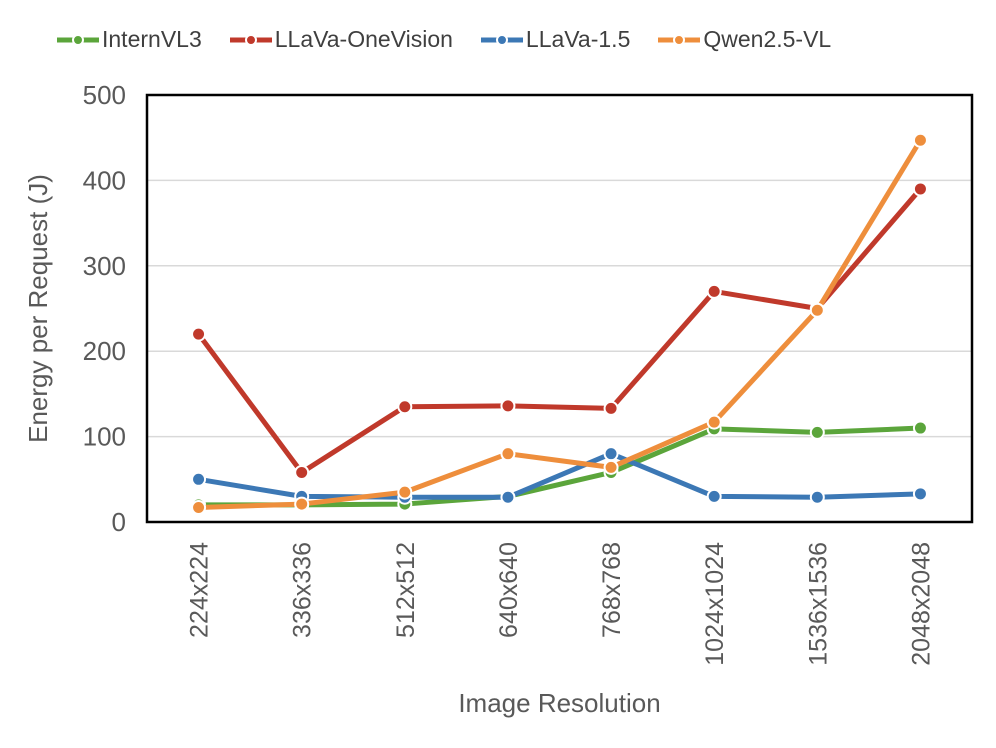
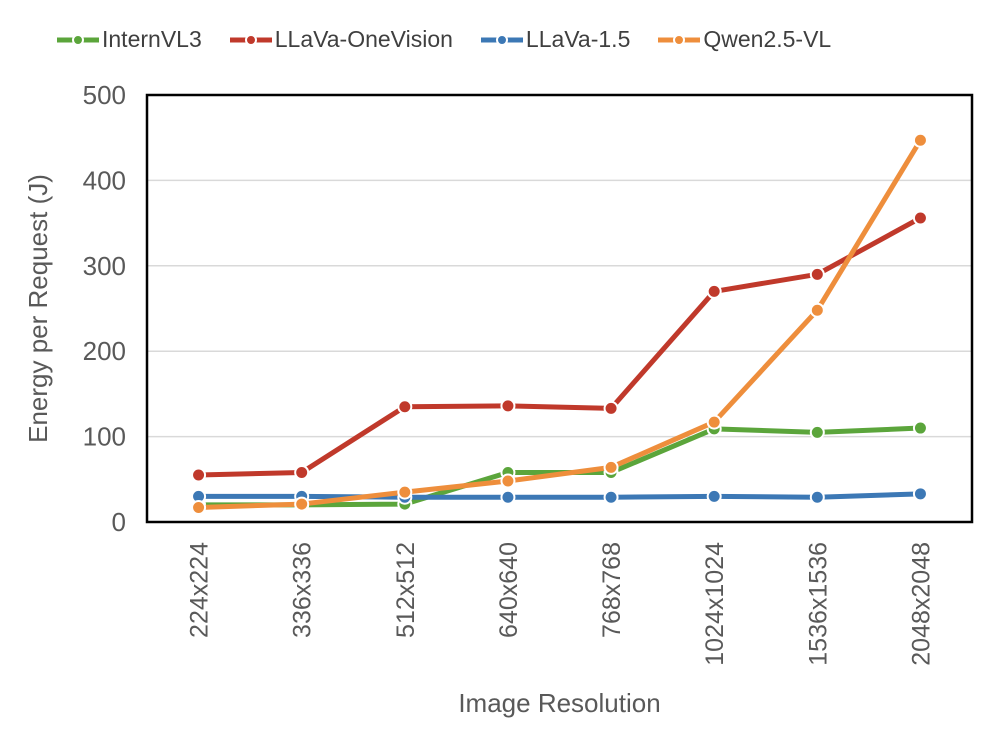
LLaVa-OneVision/224x224: 220 -> 60
LLaVa-1.5/224x224: 50 -> 30
InternVL3/640x640: 30 -> 60
Qwen2.5-VL/640x640: 80 -> 50
LLaVa-1.5/768x768: 80 -> 30
LLaVa-OneVision/1536x1536: 250 -> 290
LLaVa-OneVision/2048x2048: 390 -> 360
